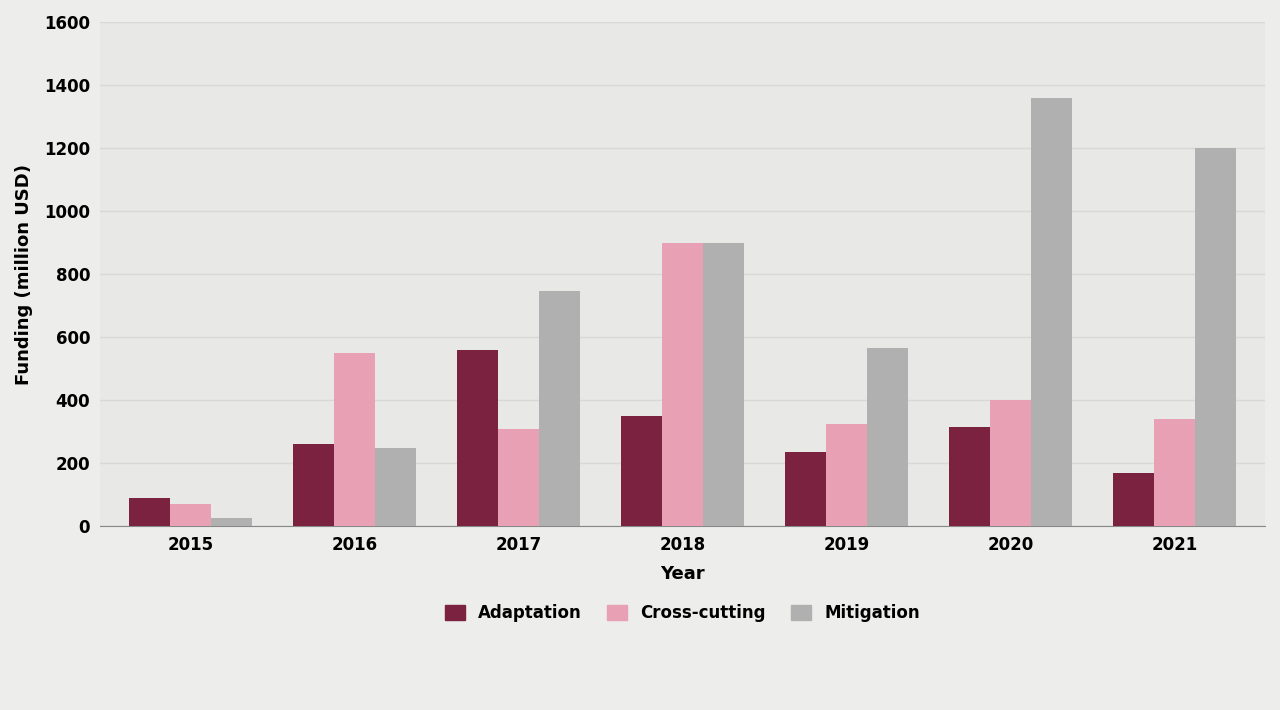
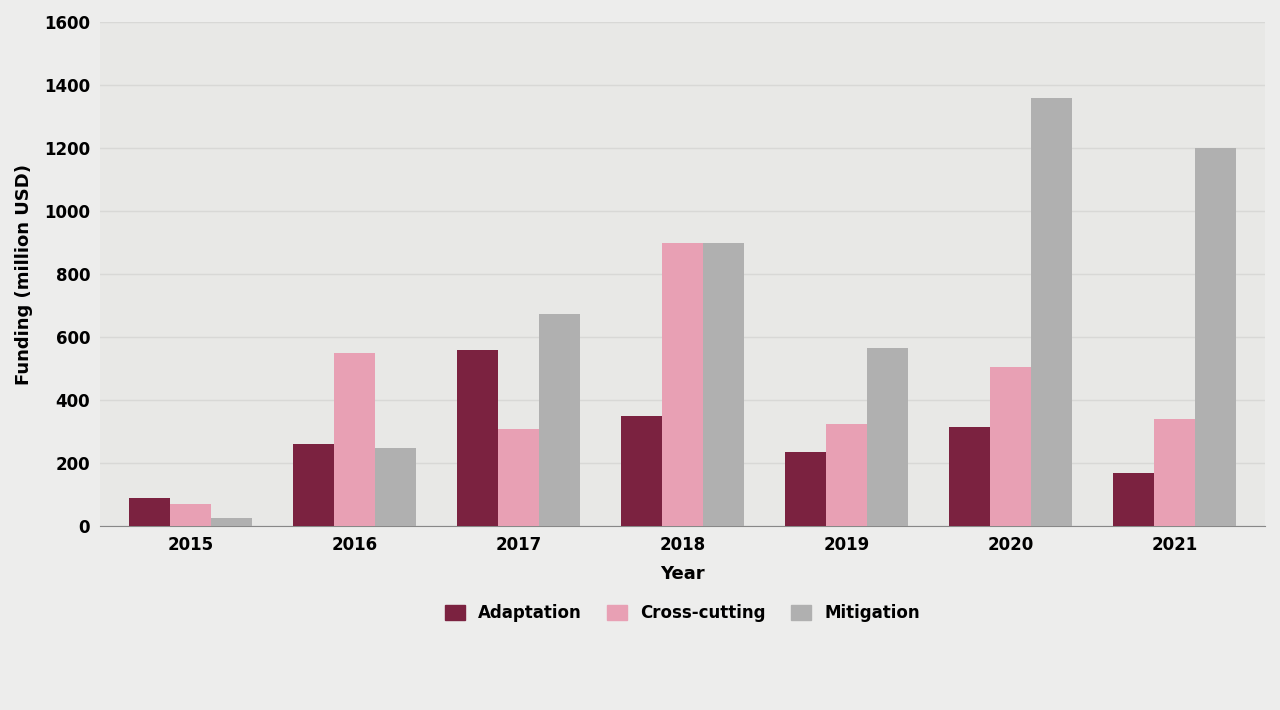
Mitigation/2017: 745 -> 675
Cross-cutting/2020: 400 -> 505
